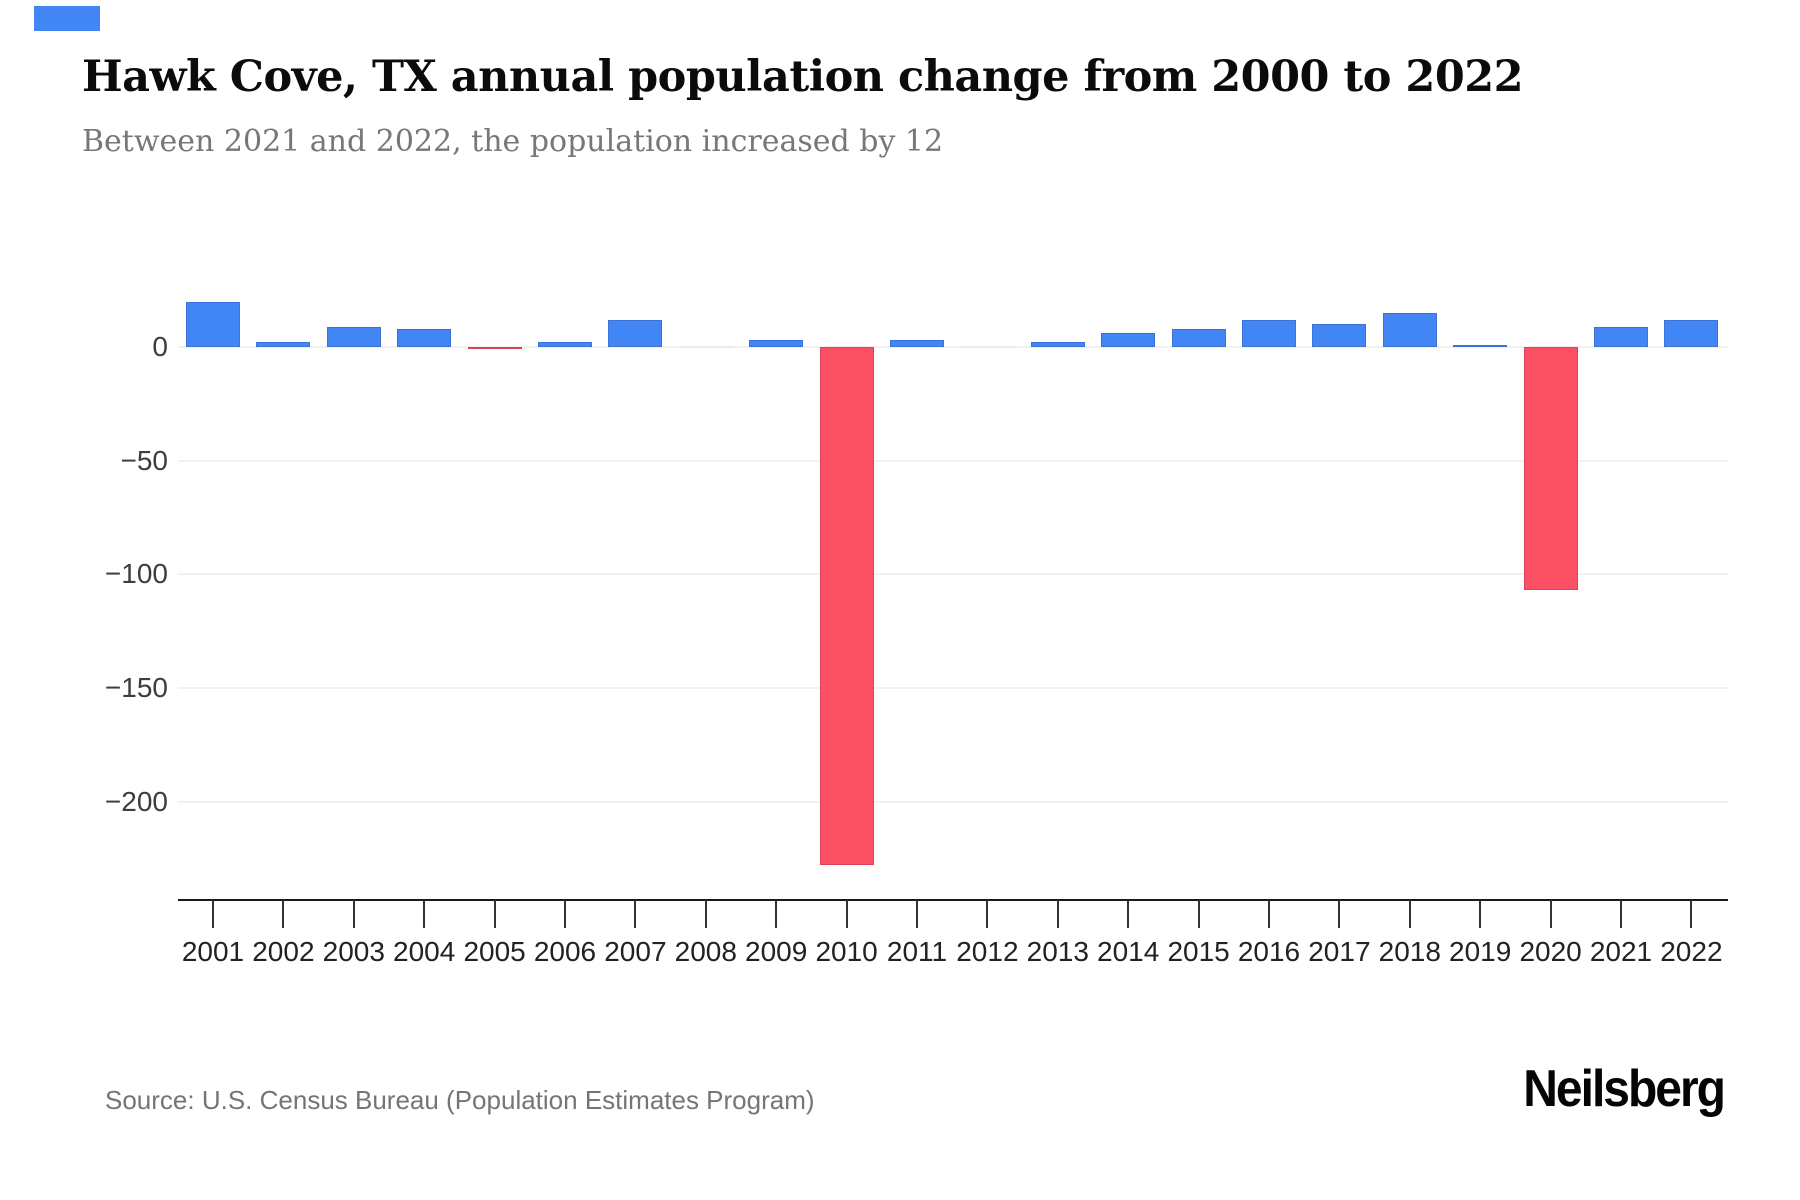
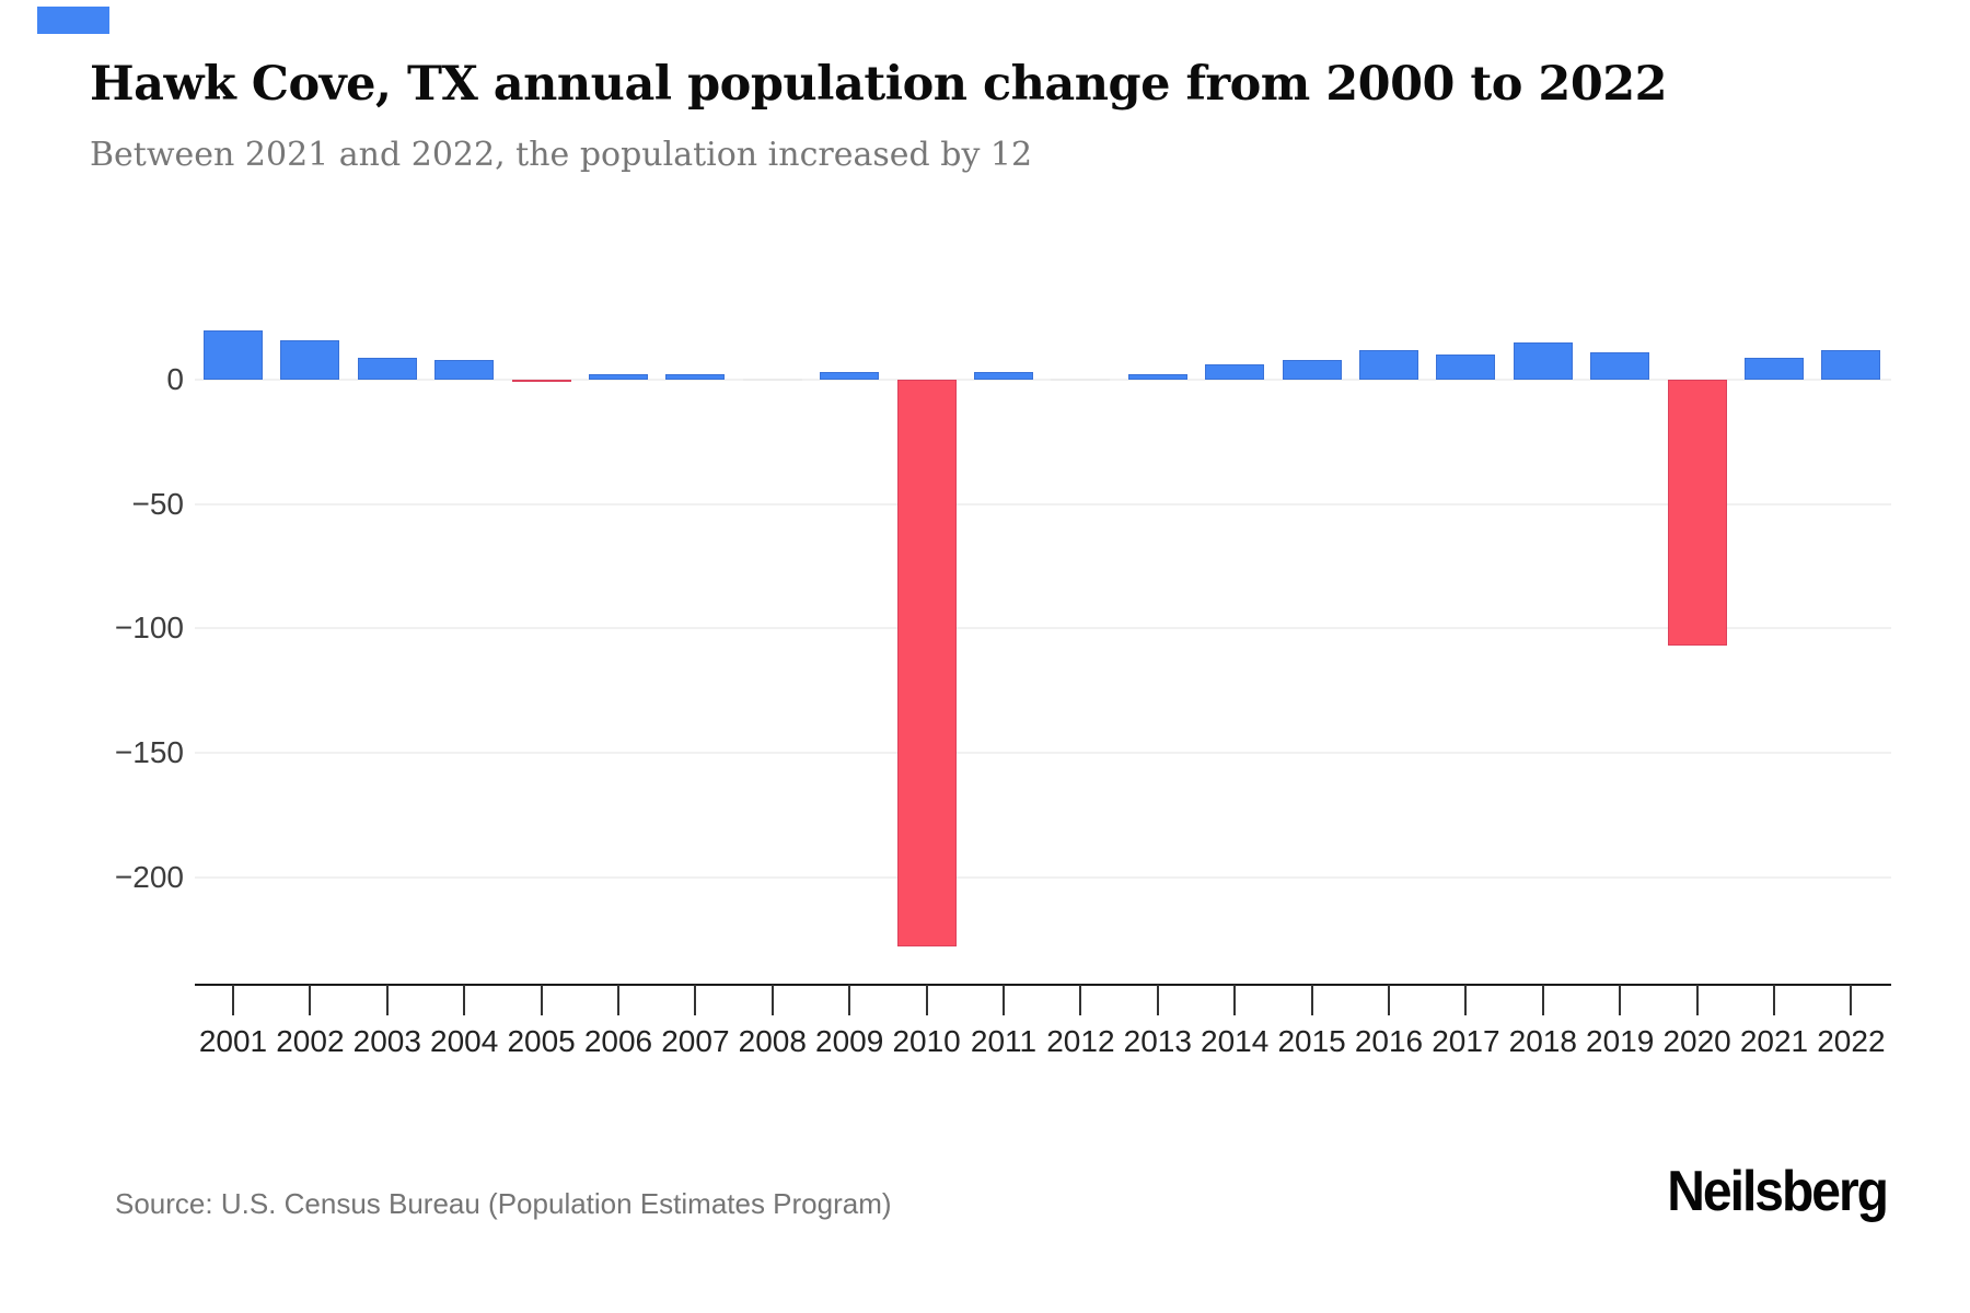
2002: 2 -> 16
2007: 12 -> 2
2019: 1 -> 11
